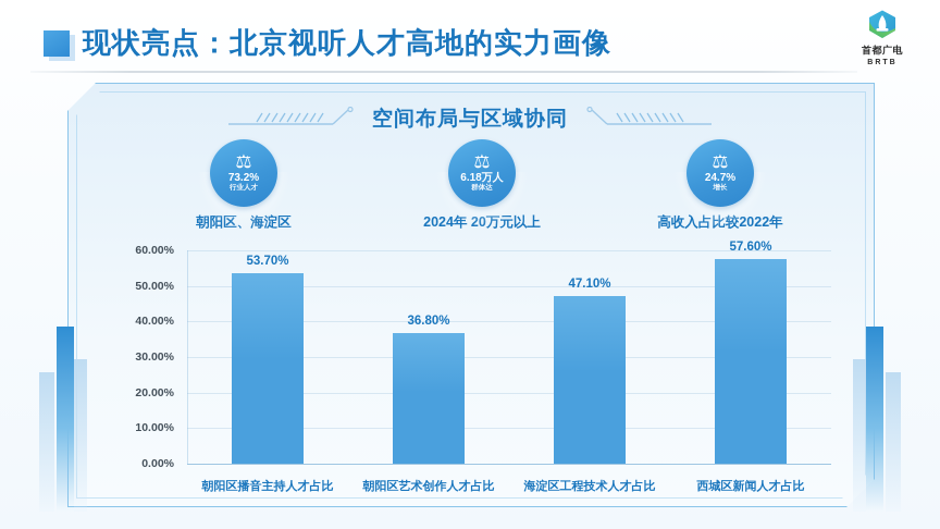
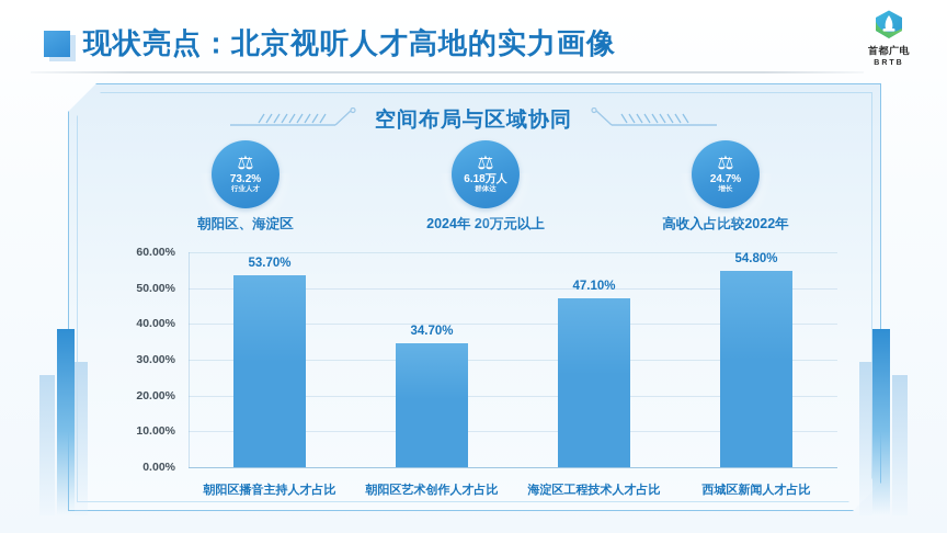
朝阳区艺术创作人才占比: 36.80% -> 34.70%
西城区新闻人才占比: 57.60% -> 54.80%
